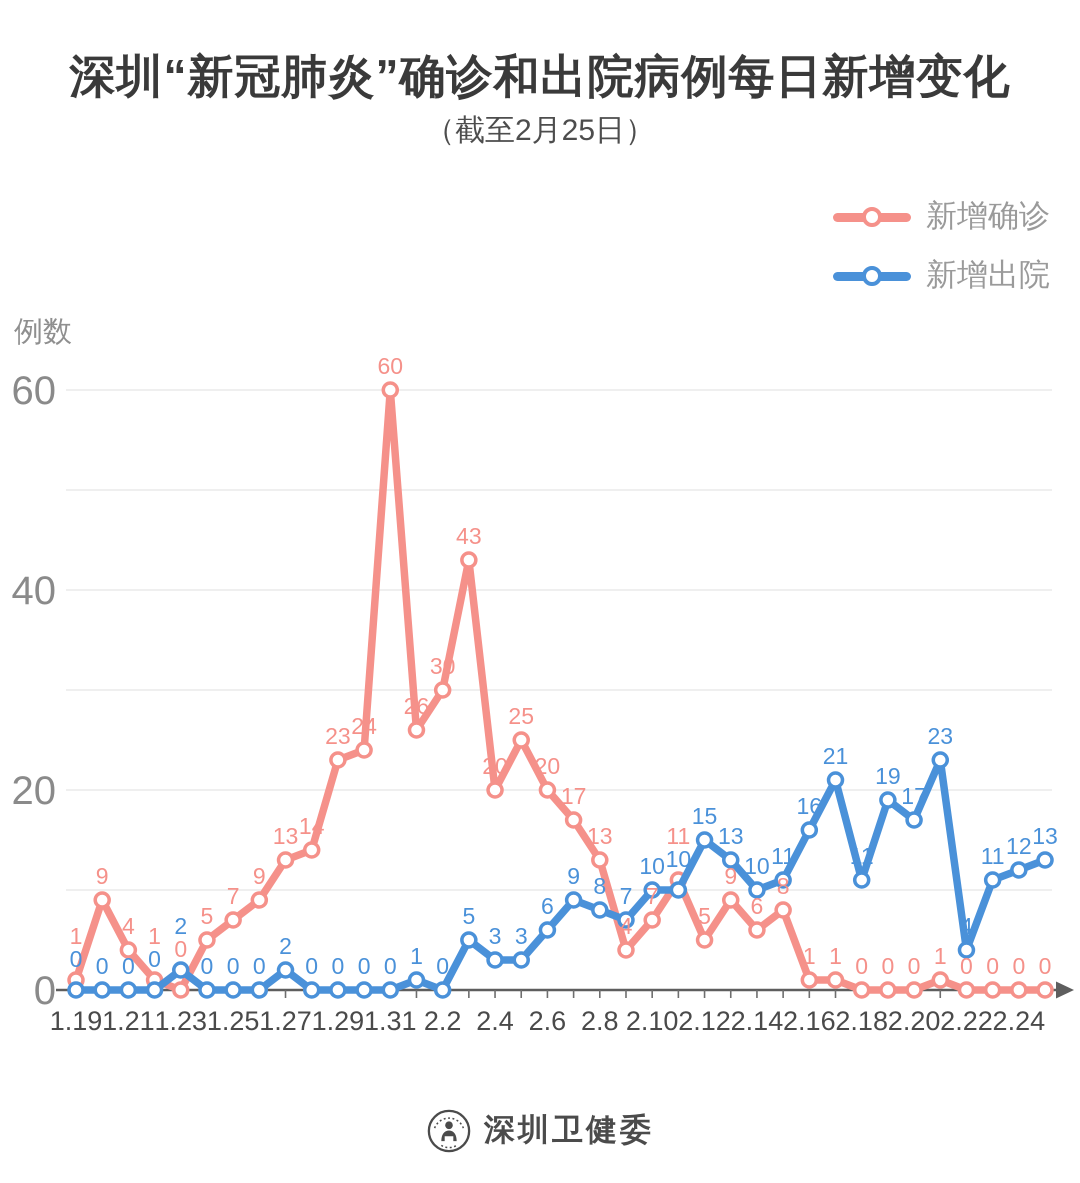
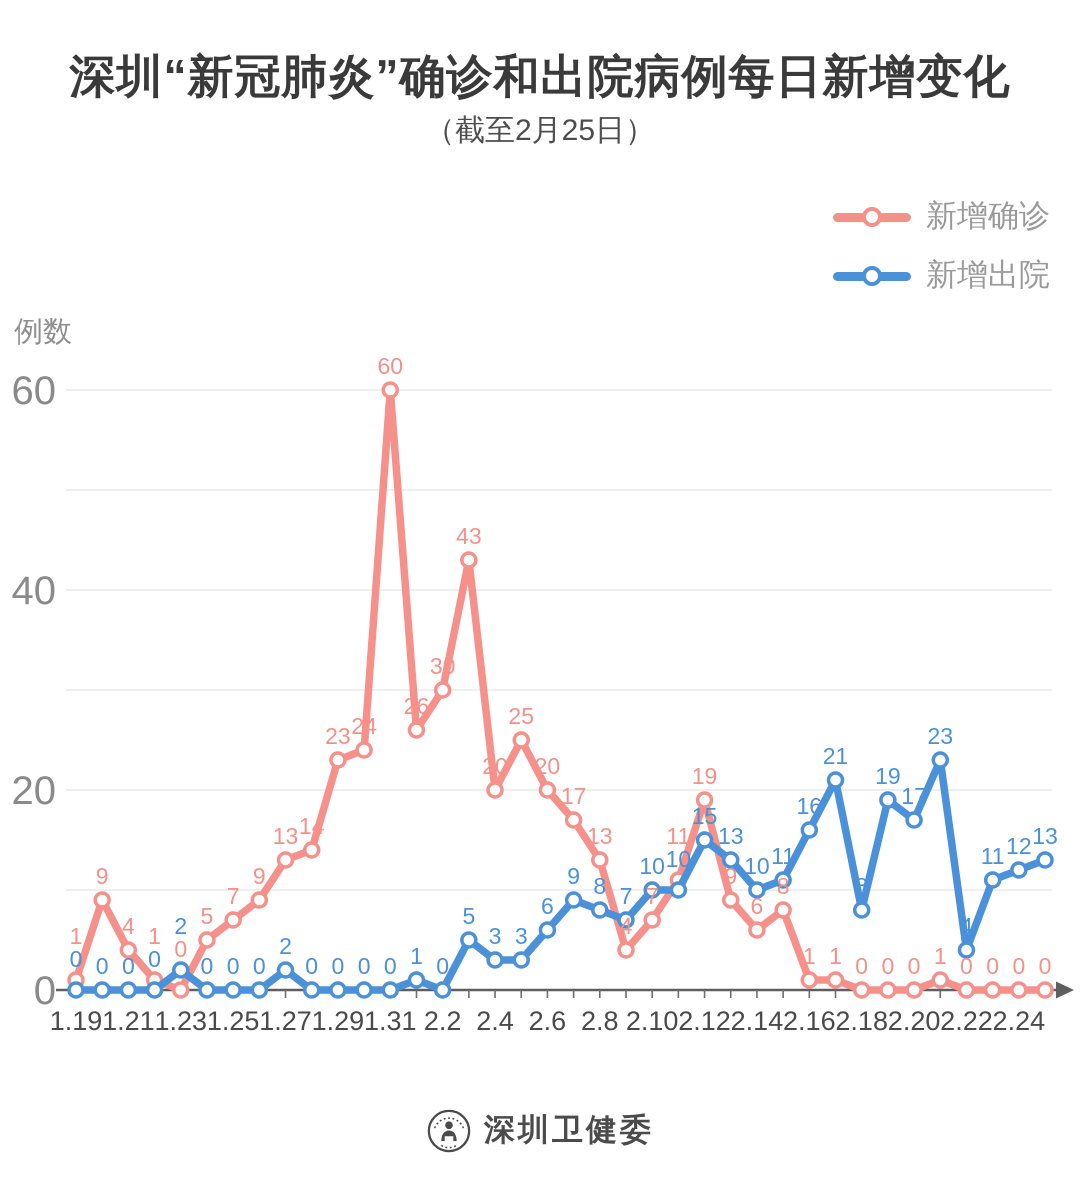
新增确诊/2.12: 5 -> 19
新增出院/2.18: 11 -> 8
